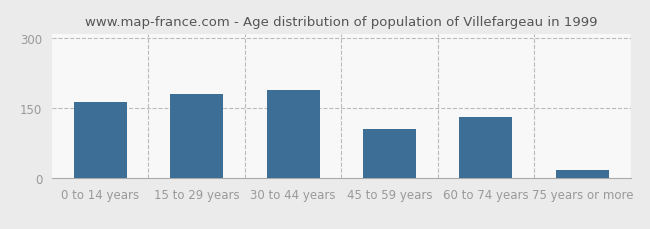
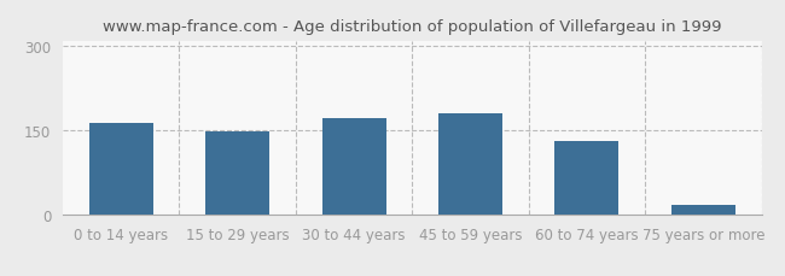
15 to 29 years: 180 -> 148
30 to 44 years: 190 -> 172
45 to 59 years: 105 -> 180
